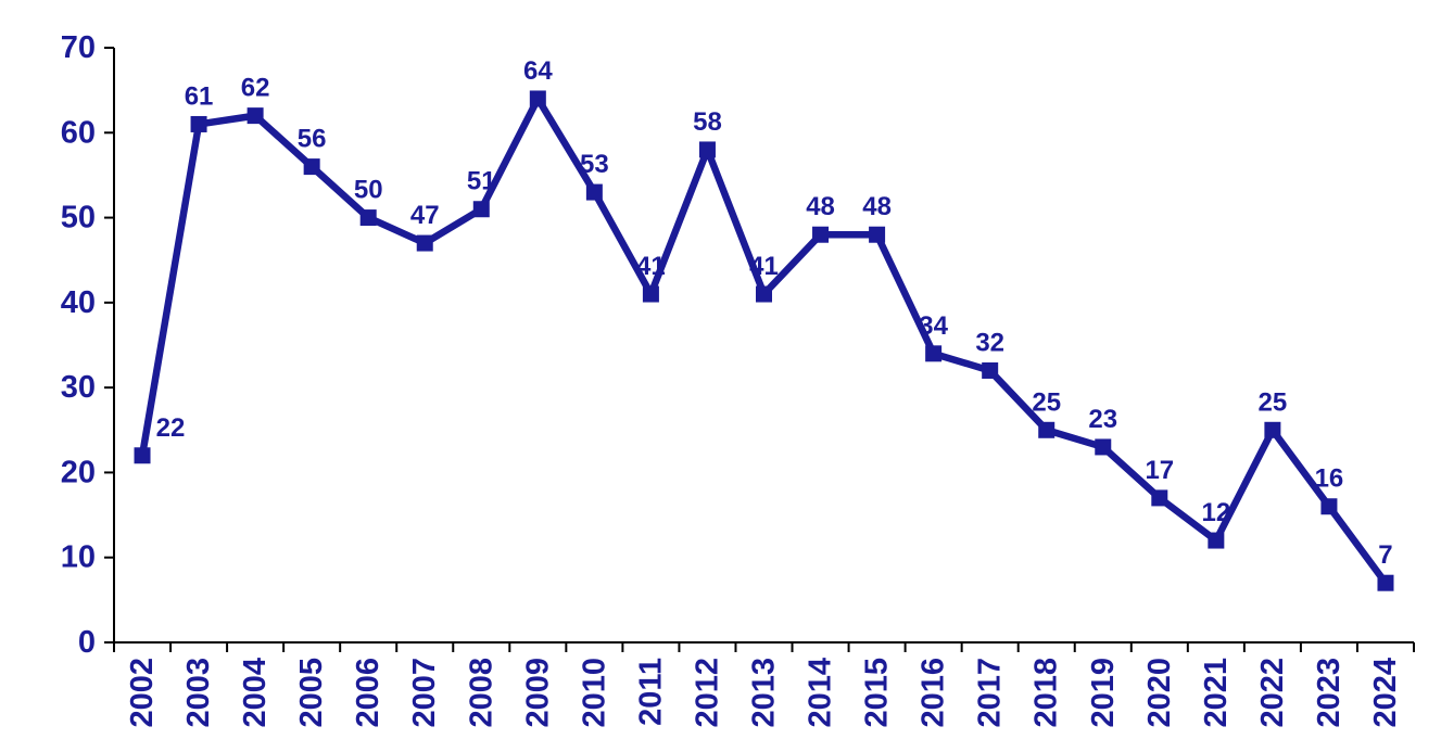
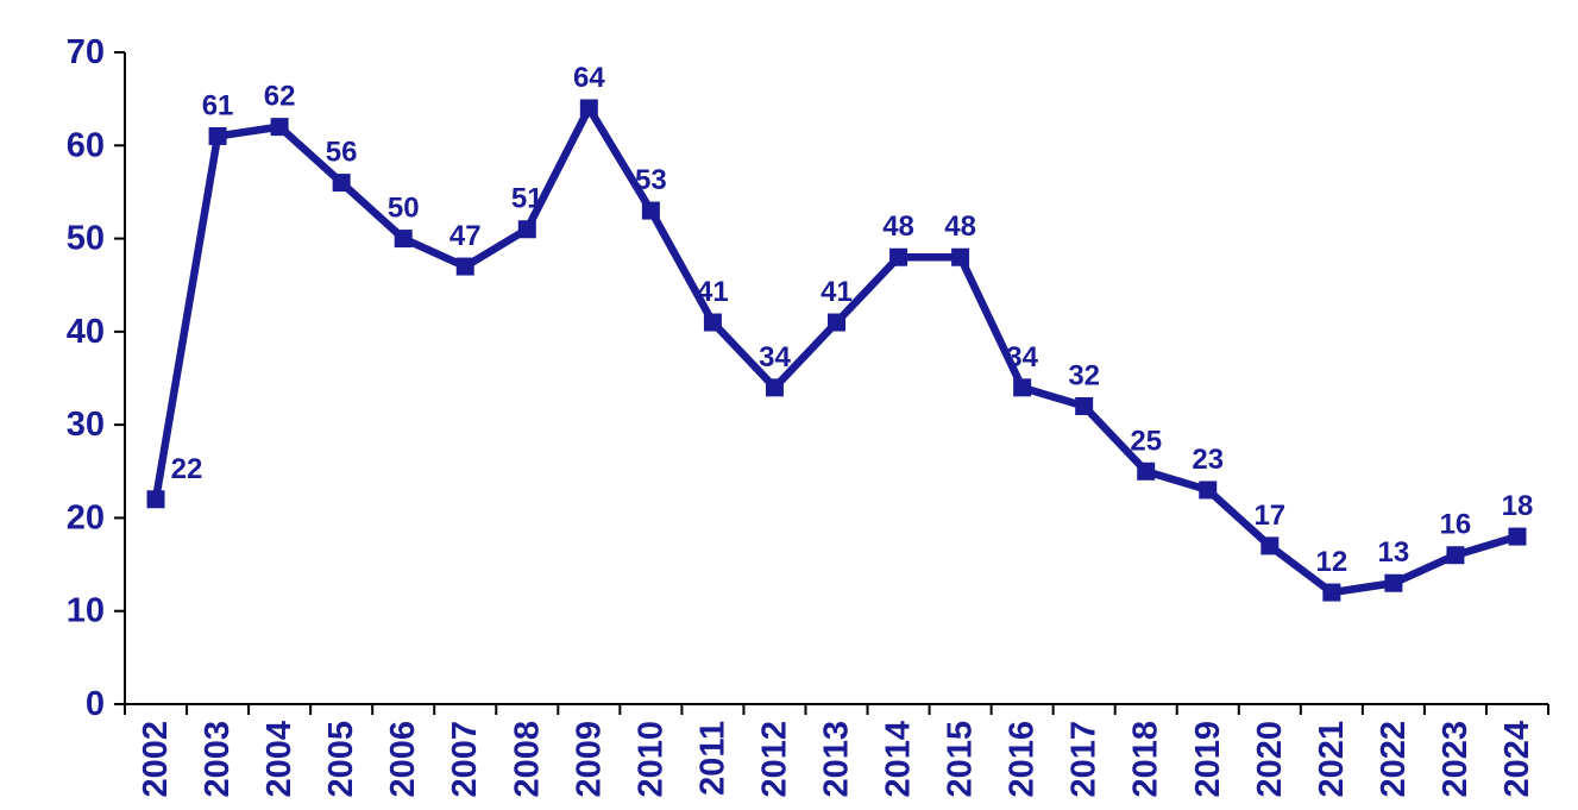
2012: 58 -> 34
2022: 25 -> 13
2024: 7 -> 18
